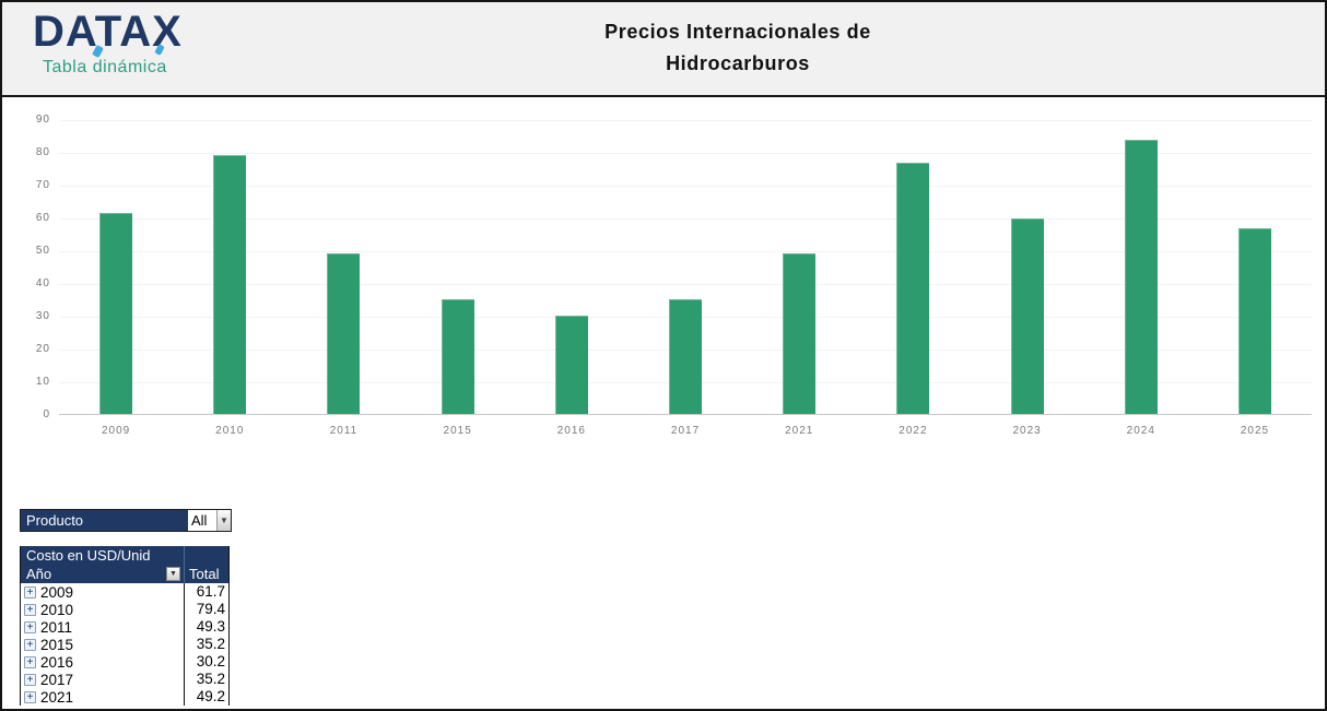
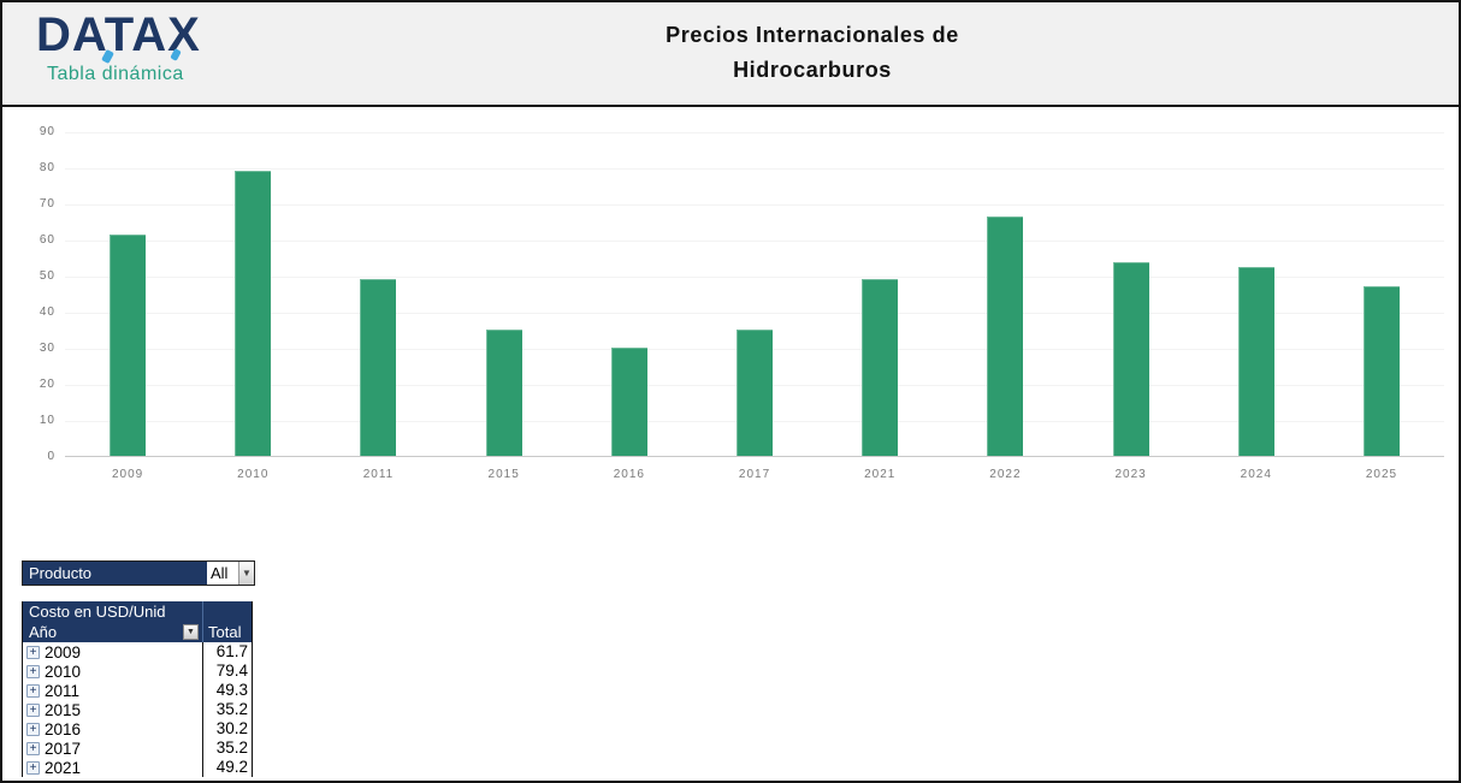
2022: 77 -> 67
2023: 60 -> 54
2024: 84 -> 52
2025: 57 -> 47
